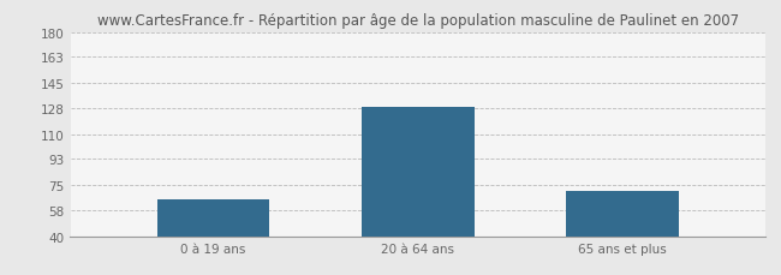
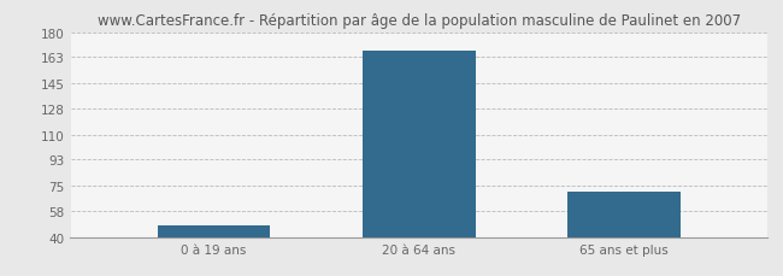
0 à 19 ans: 65 -> 48
20 à 64 ans: 129 -> 167
